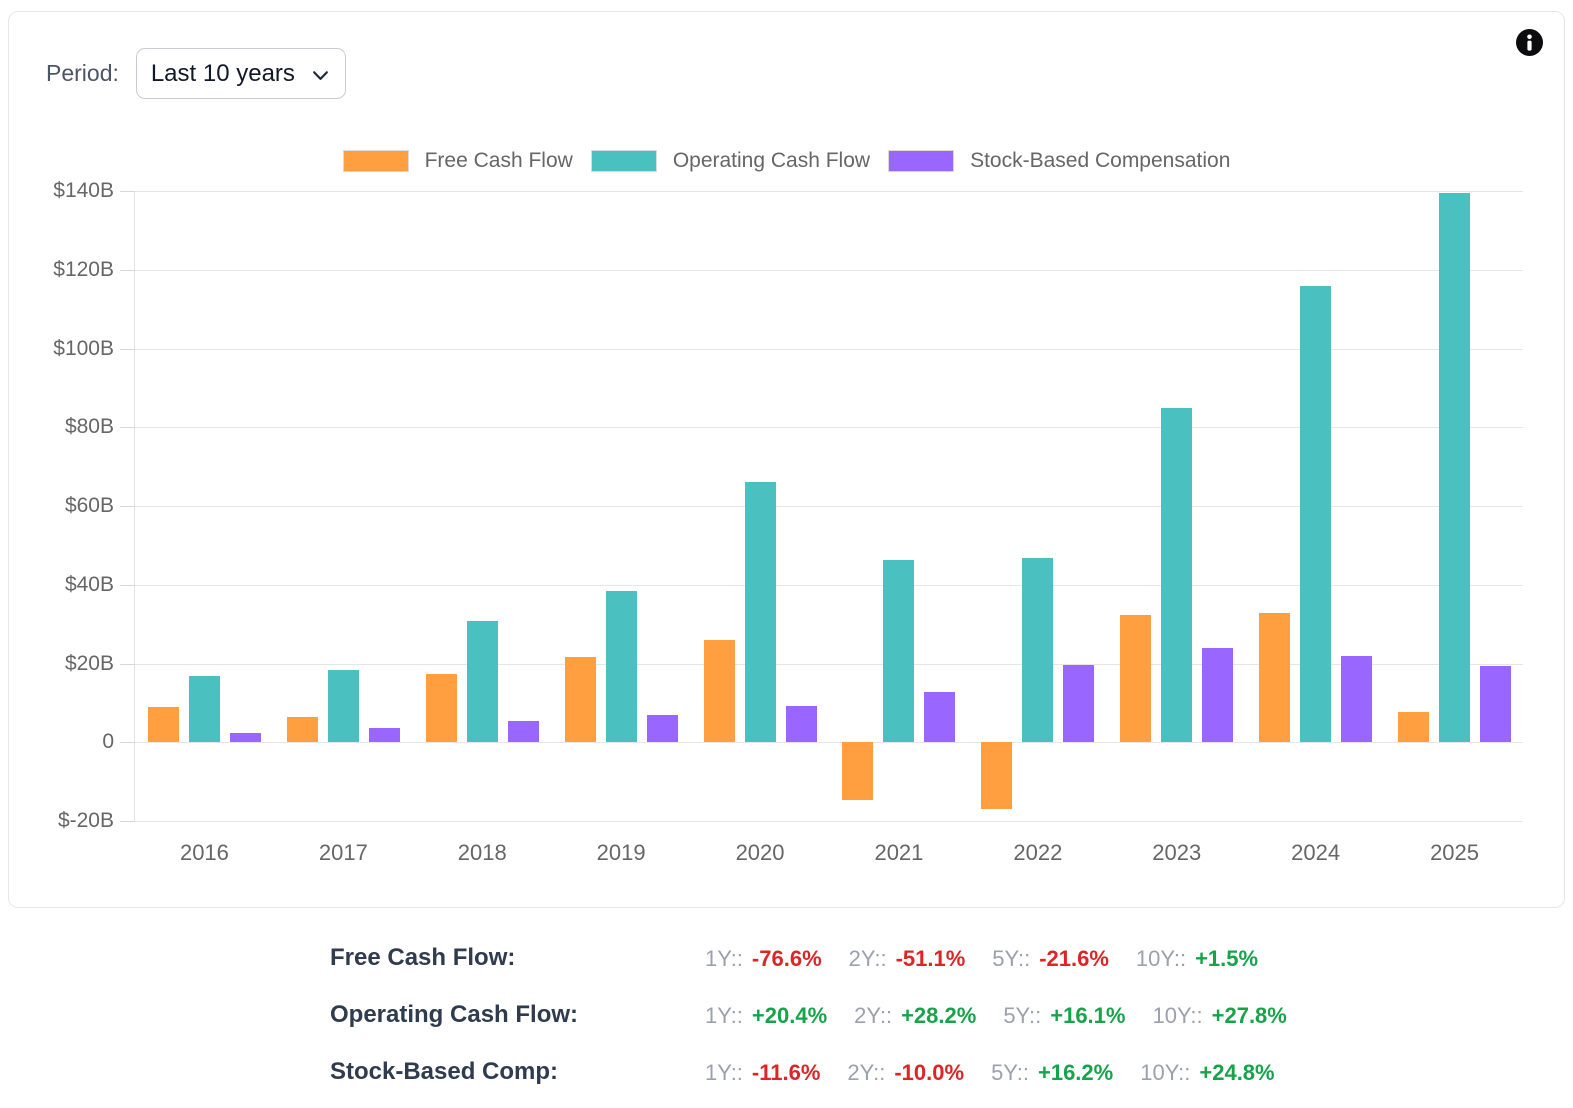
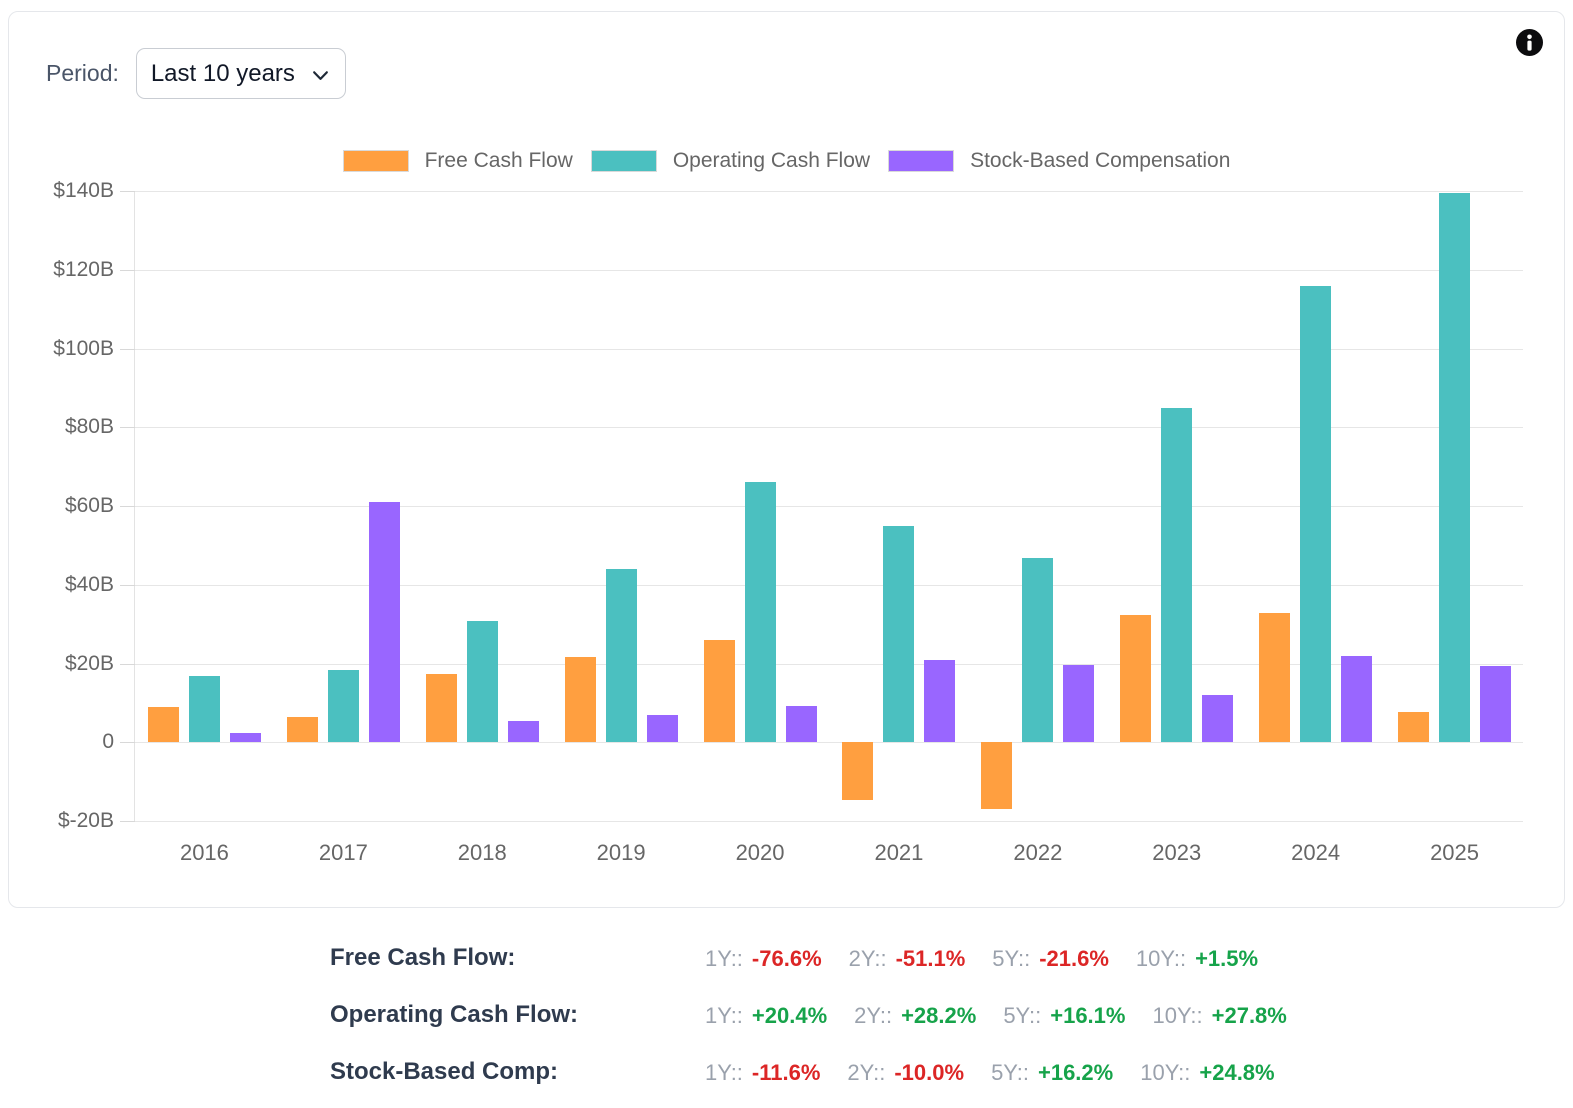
Stock-Based Compensation/2017: $4B -> $61B
Operating Cash Flow/2019: $38B -> $44B
Operating Cash Flow/2021: $46B -> $55B
Stock-Based Compensation/2021: $13B -> $21B
Stock-Based Compensation/2023: $24B -> $12B
